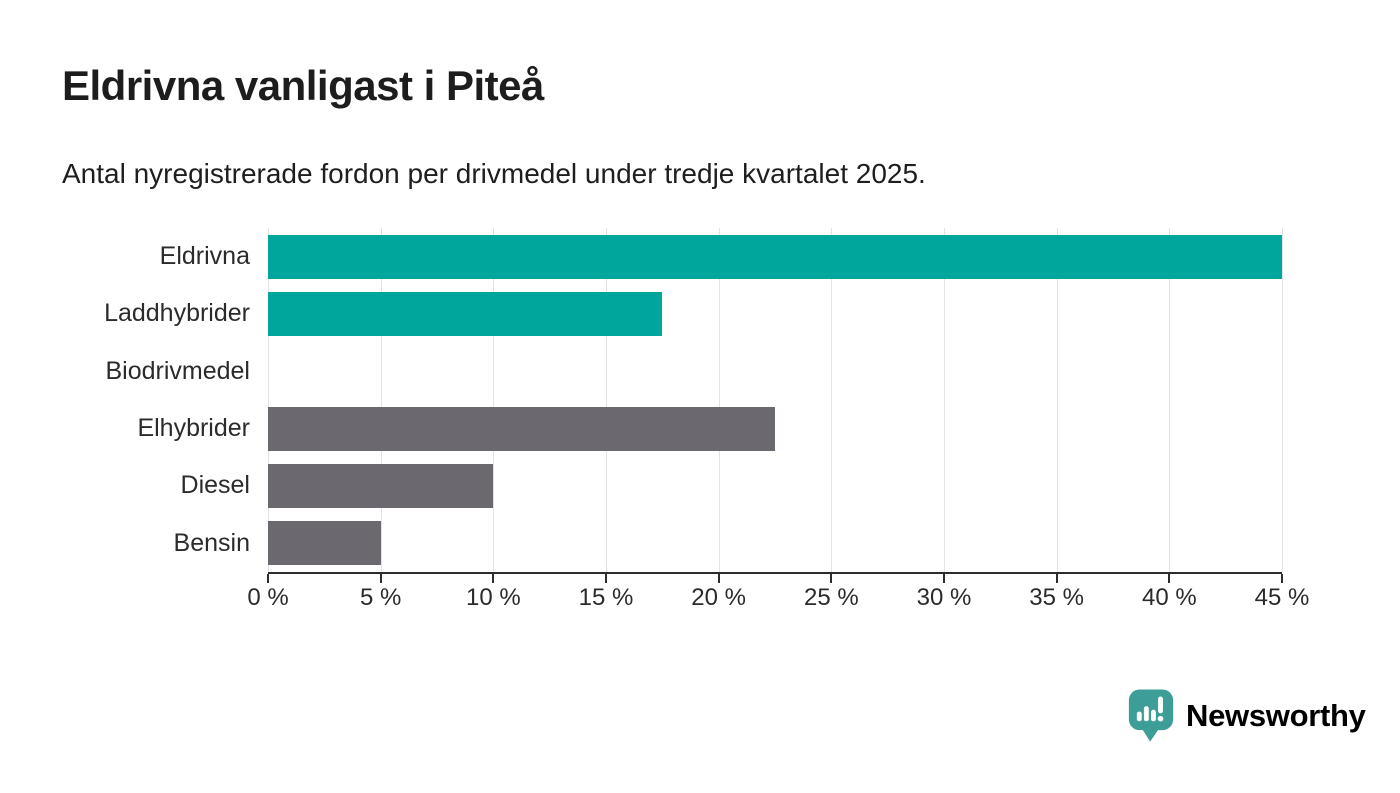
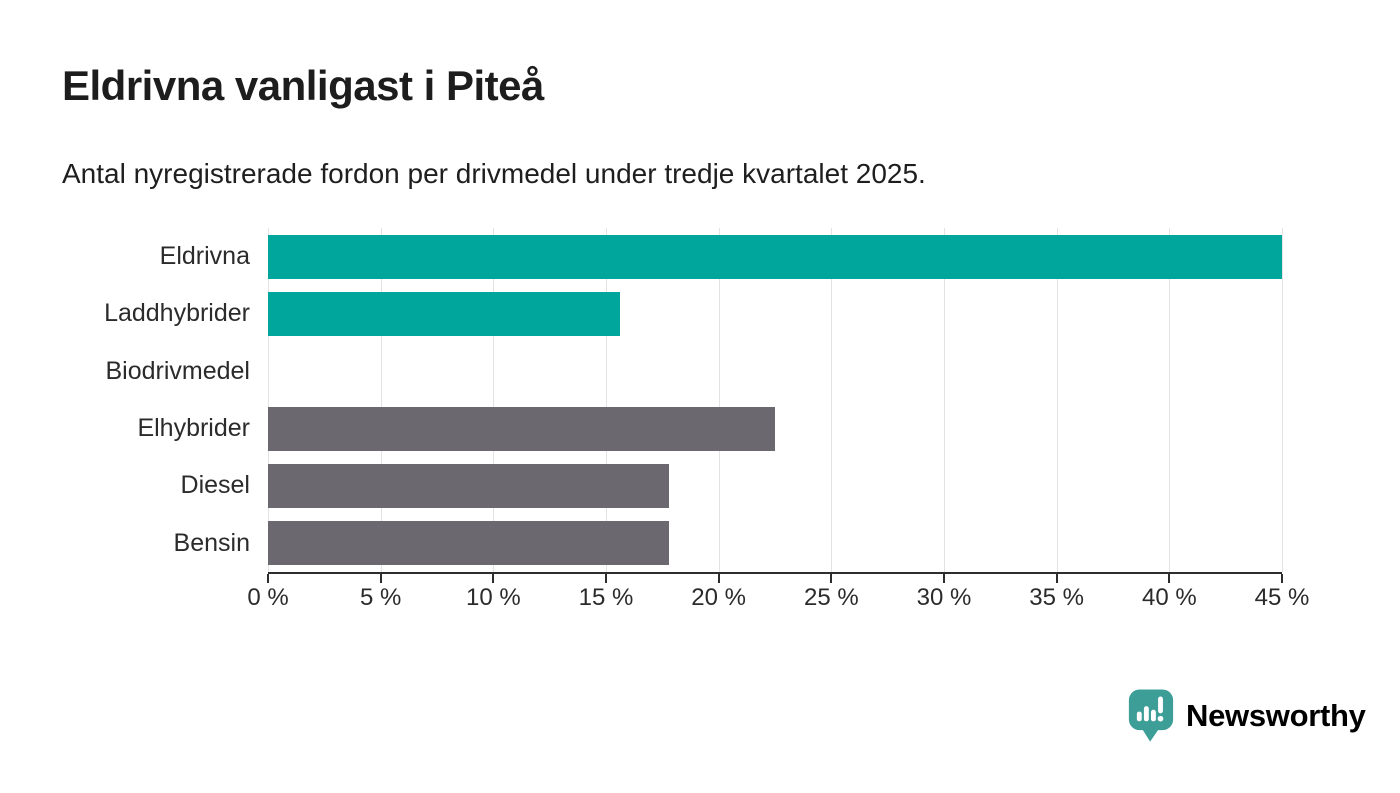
Laddhybrider: 17.5% -> 15.6%
Diesel: 10.0% -> 17.8%
Bensin: 5.0% -> 17.8%
